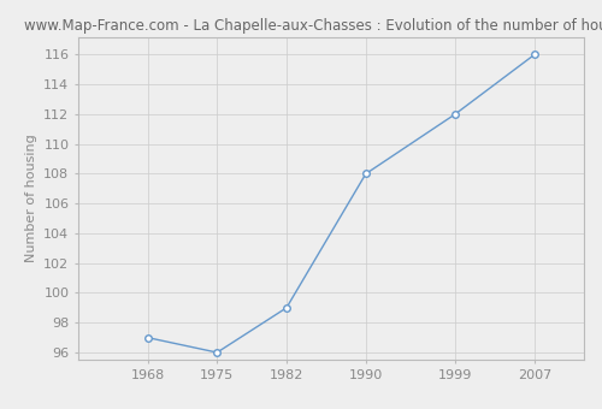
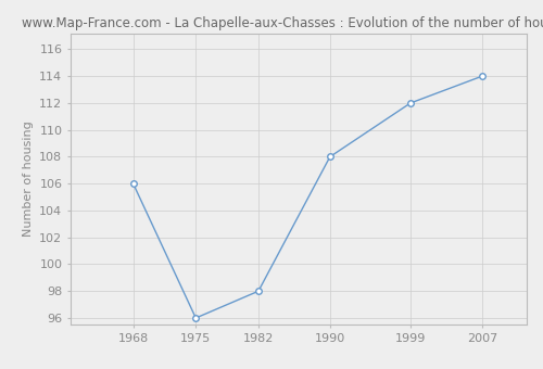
1968: 97 -> 106
1982: 99 -> 98
2007: 116 -> 114
